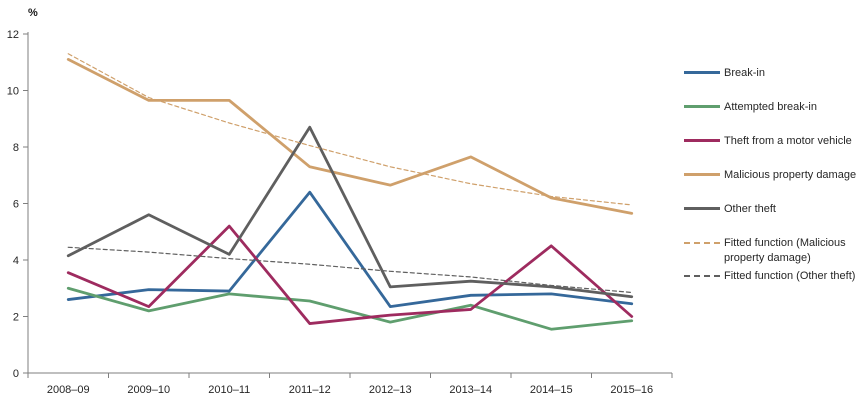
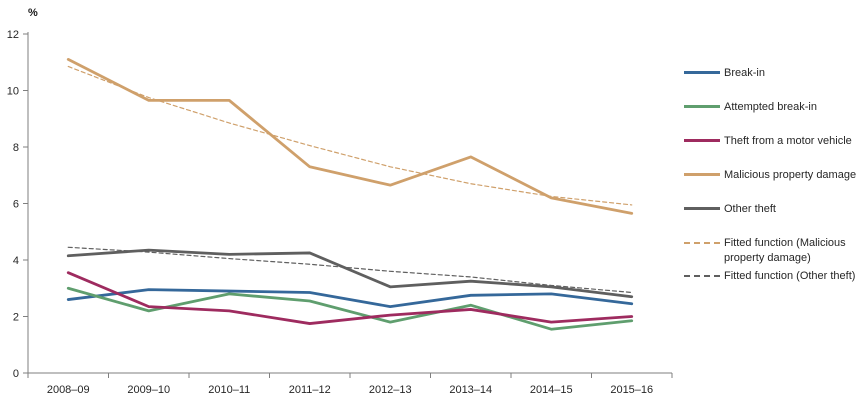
Fitted function (Malicious property damage)/2008–09: 11.3 -> 10.8
Other theft/2009–10: 5.6 -> 4.3
Theft from a motor vehicle/2010–11: 5.2 -> 2.2
Break-in/2011–12: 6.4 -> 2.9
Other theft/2011–12: 8.7 -> 4.2
Theft from a motor vehicle/2014–15: 4.5 -> 1.8
